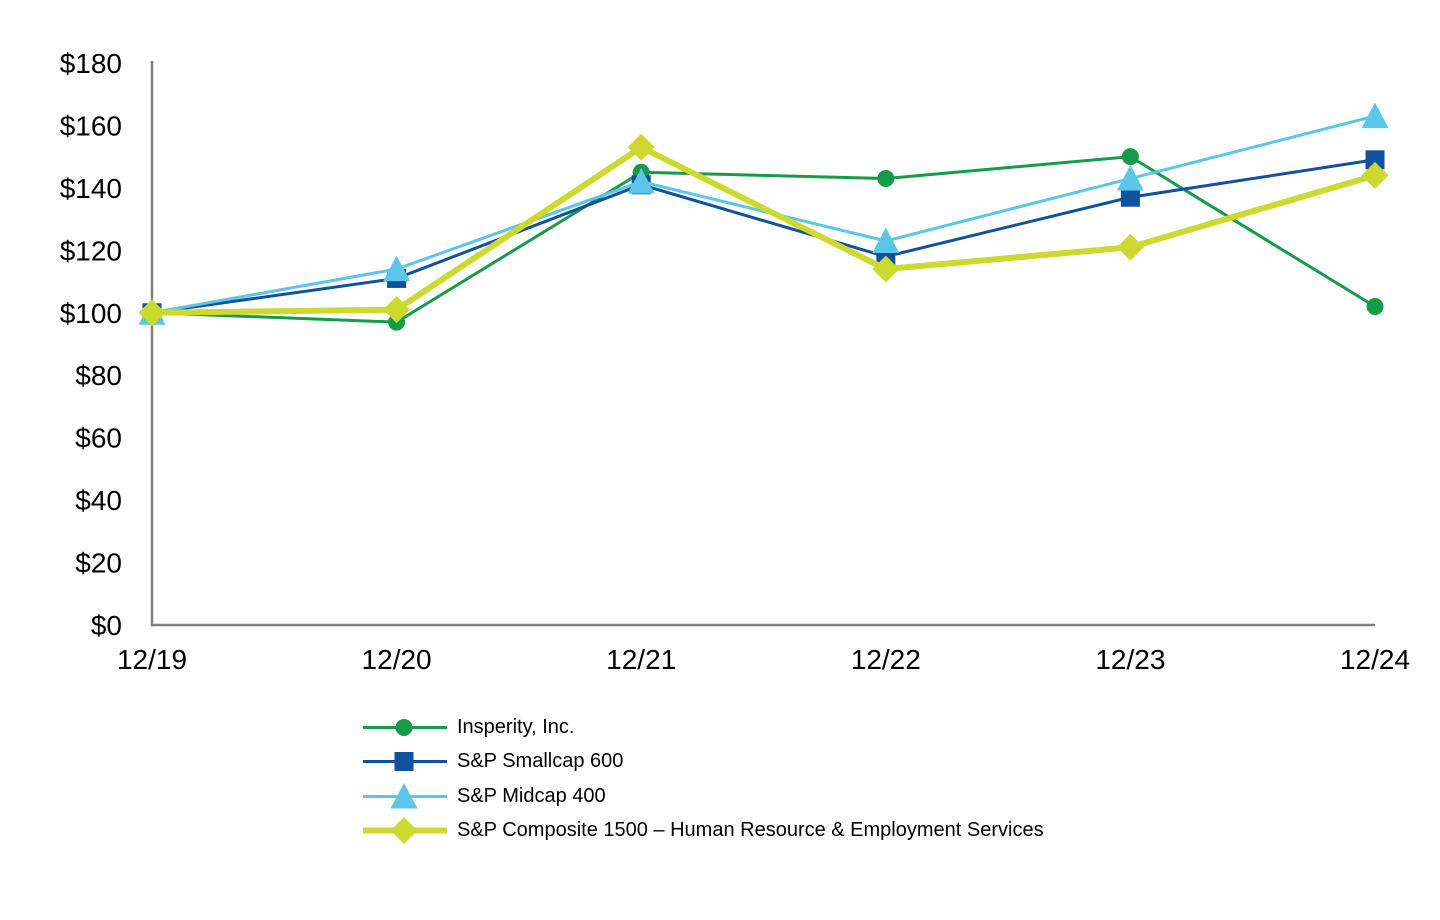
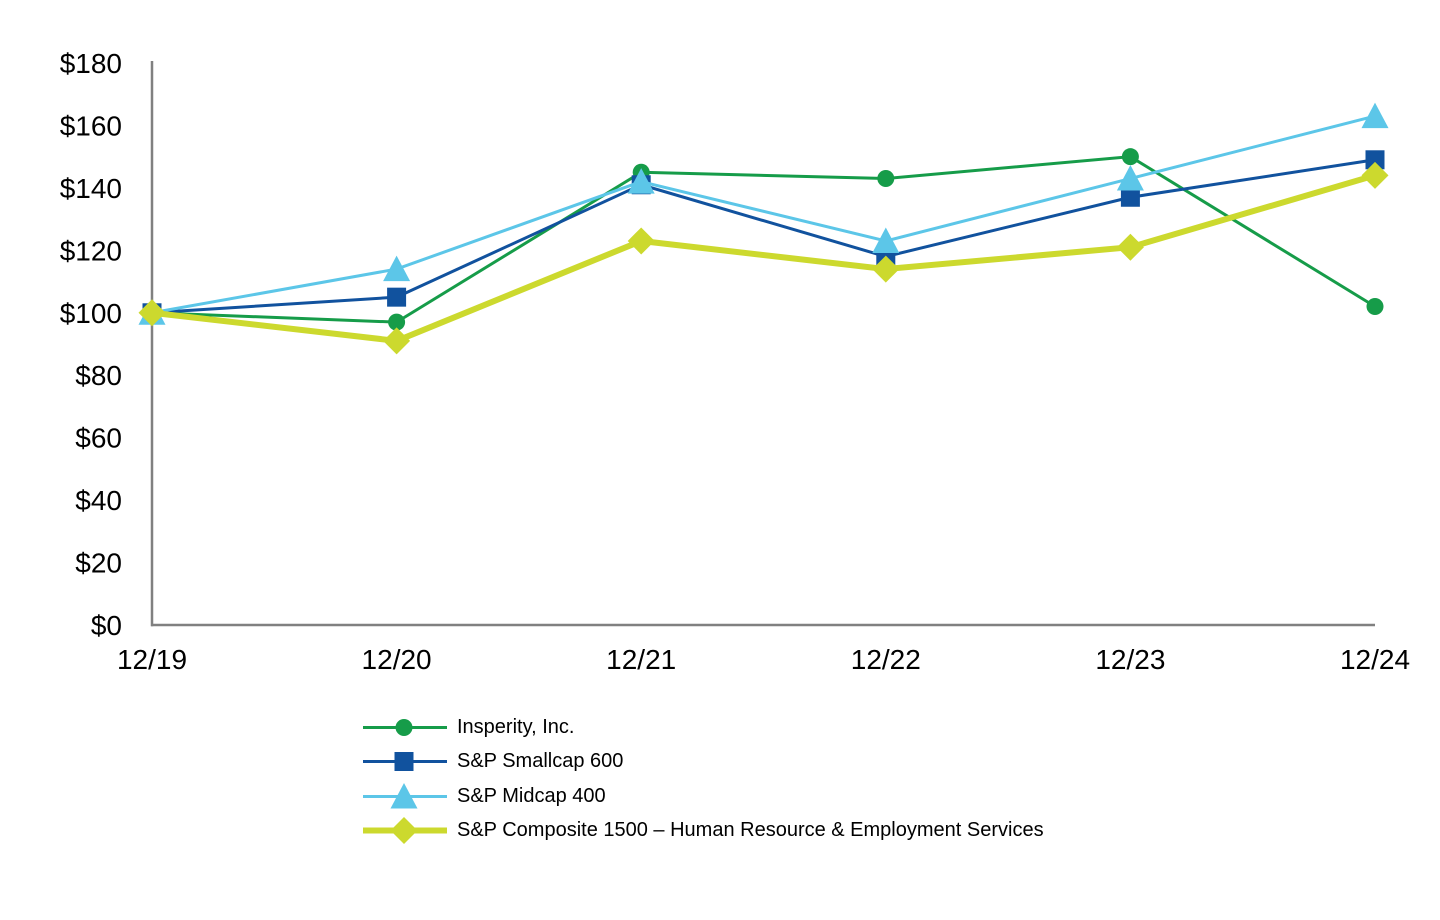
S&P Smallcap 600/12/20: $111 -> $105
S&P Composite 1500 – Human Resource & Employment Services/12/20: $101 -> $91
S&P Composite 1500 – Human Resource & Employment Services/12/21: $153 -> $123
